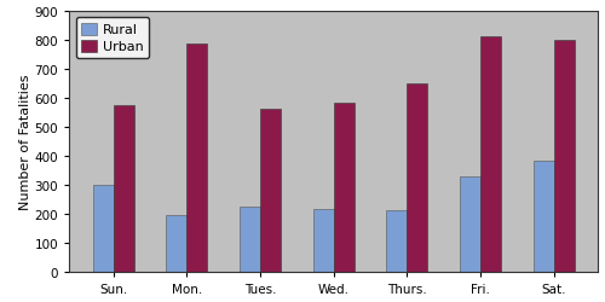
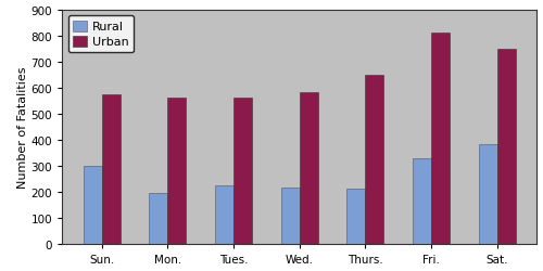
Urban/Mon.: 785 -> 560
Urban/Sat.: 800 -> 748
